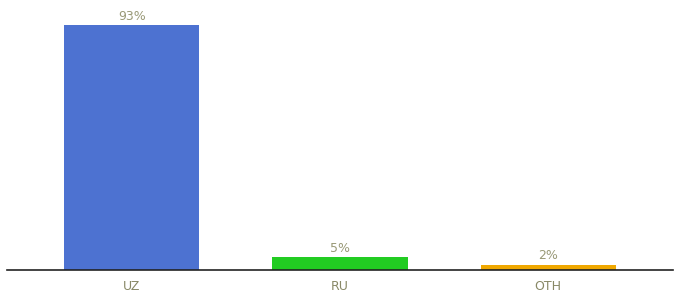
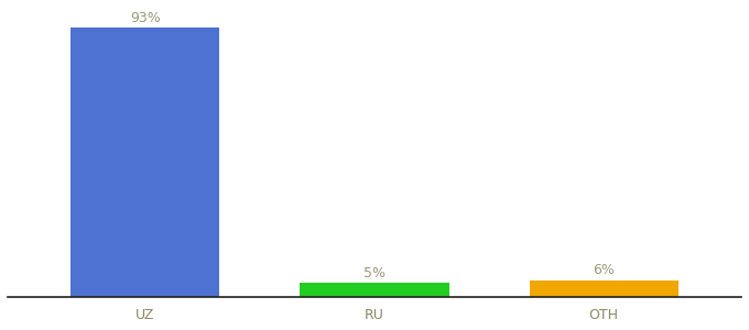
OTH: 2% -> 6%
